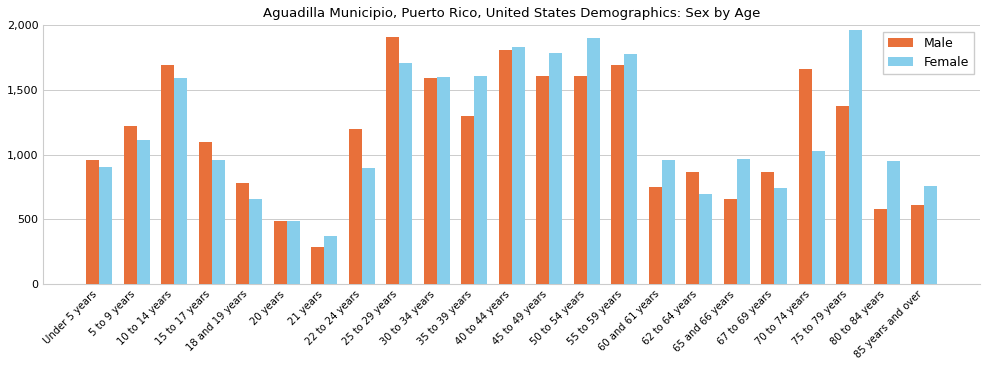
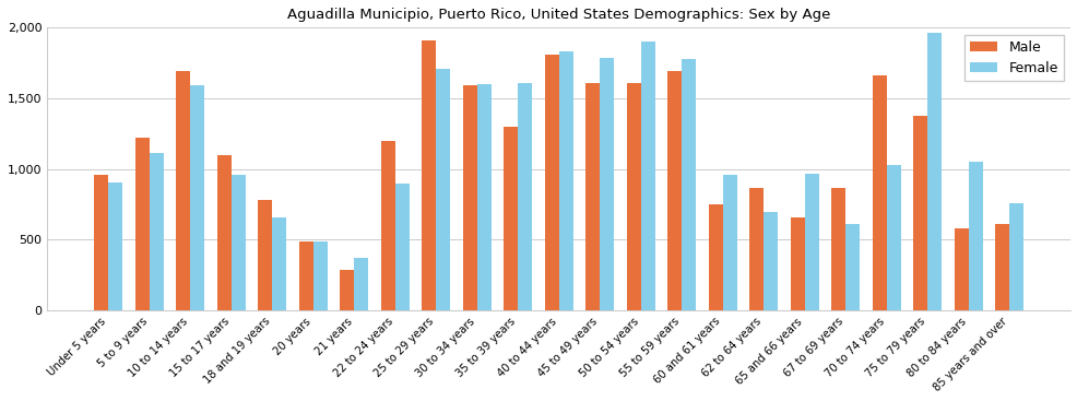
Female/67 to 69 years: 740 -> 610
Female/80 to 84 years: 950 -> 1,050
